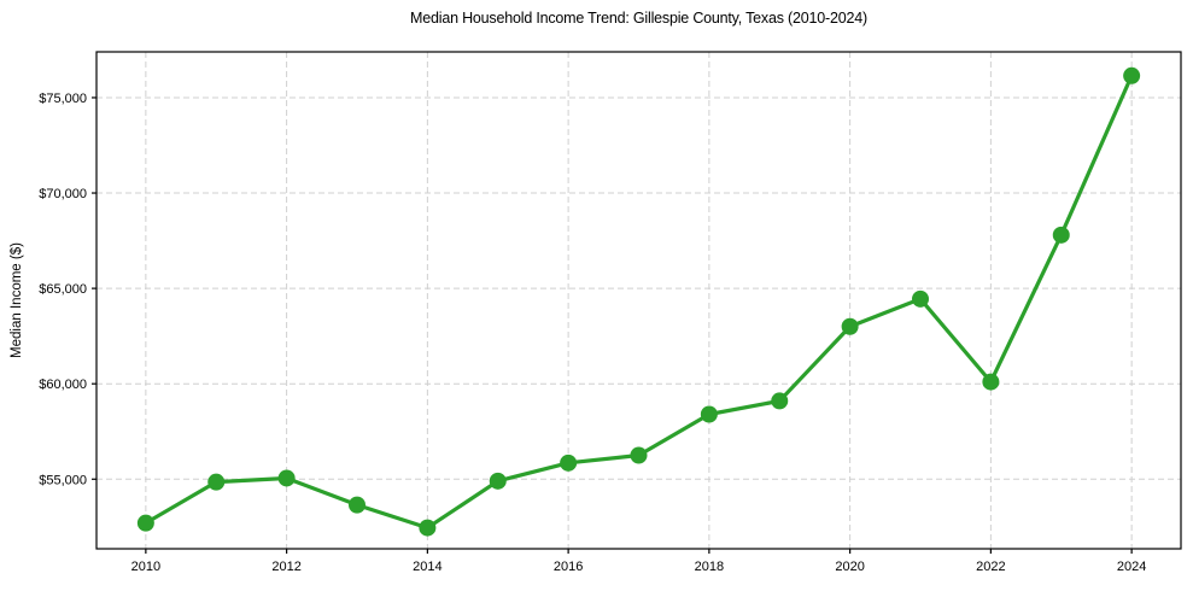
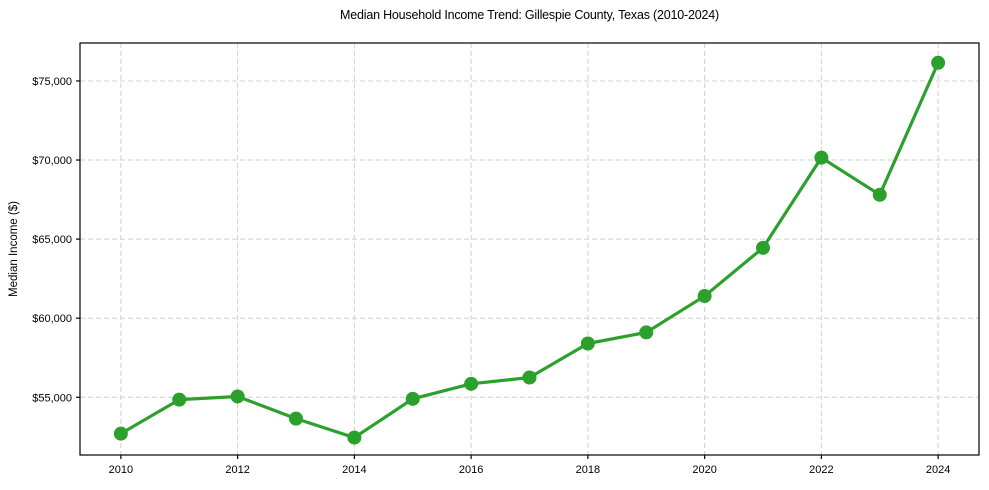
2020: $63000 -> $61400
2022: $60100 -> $70200
